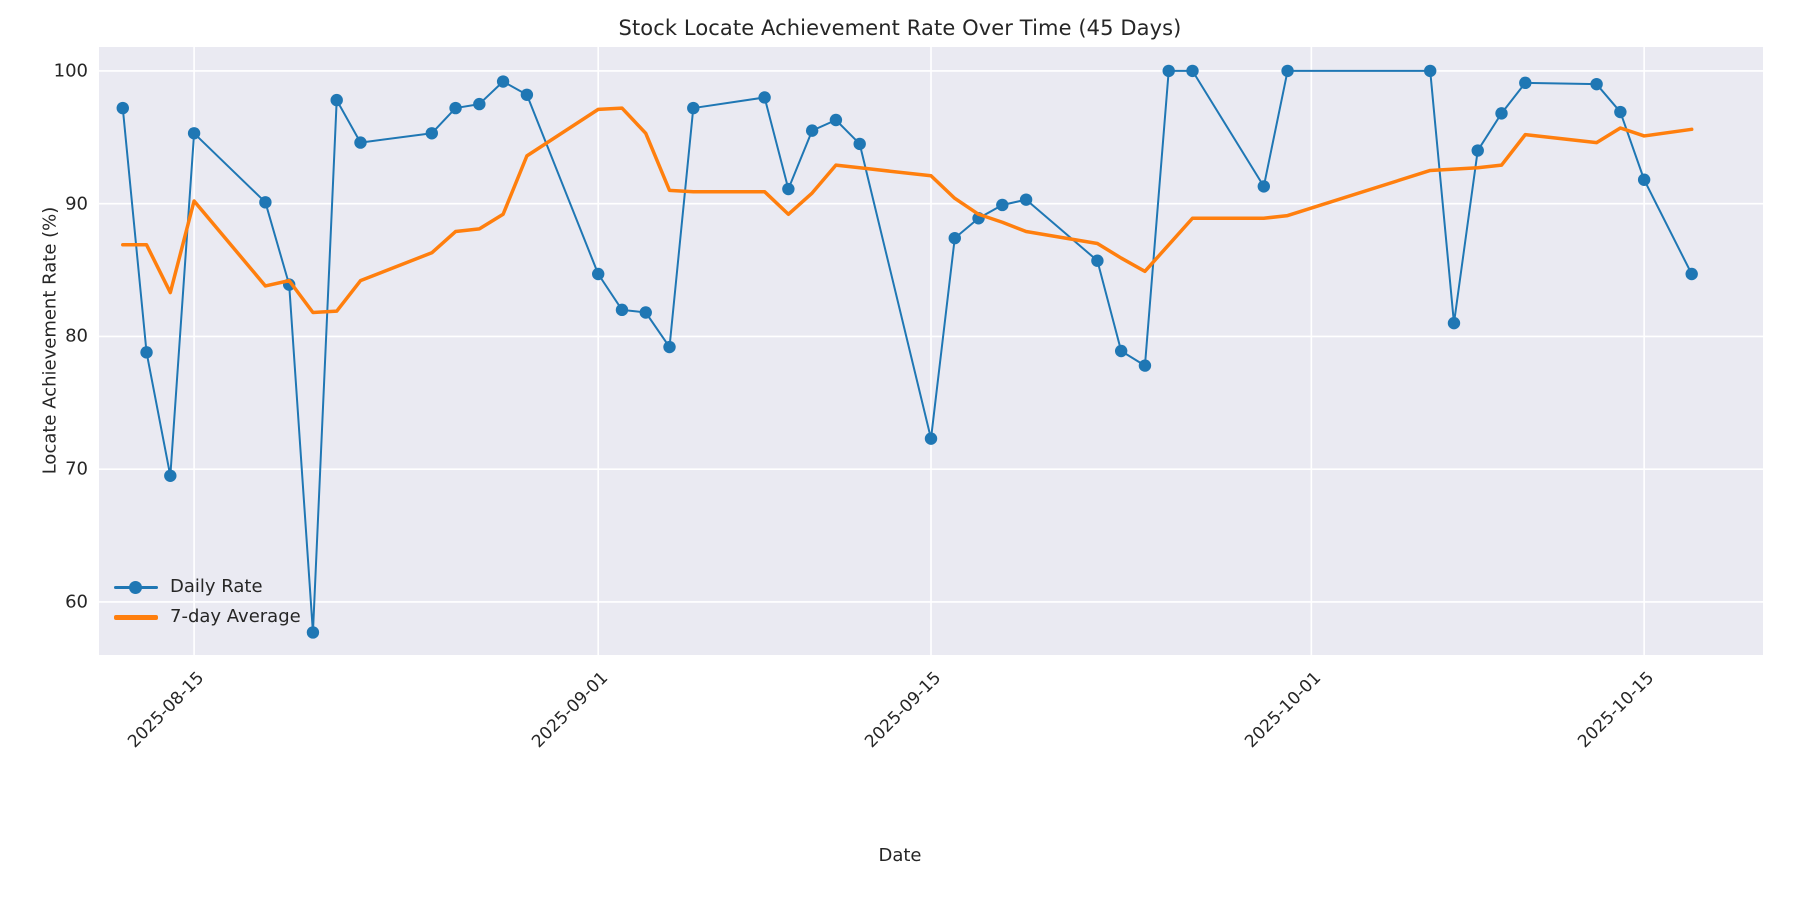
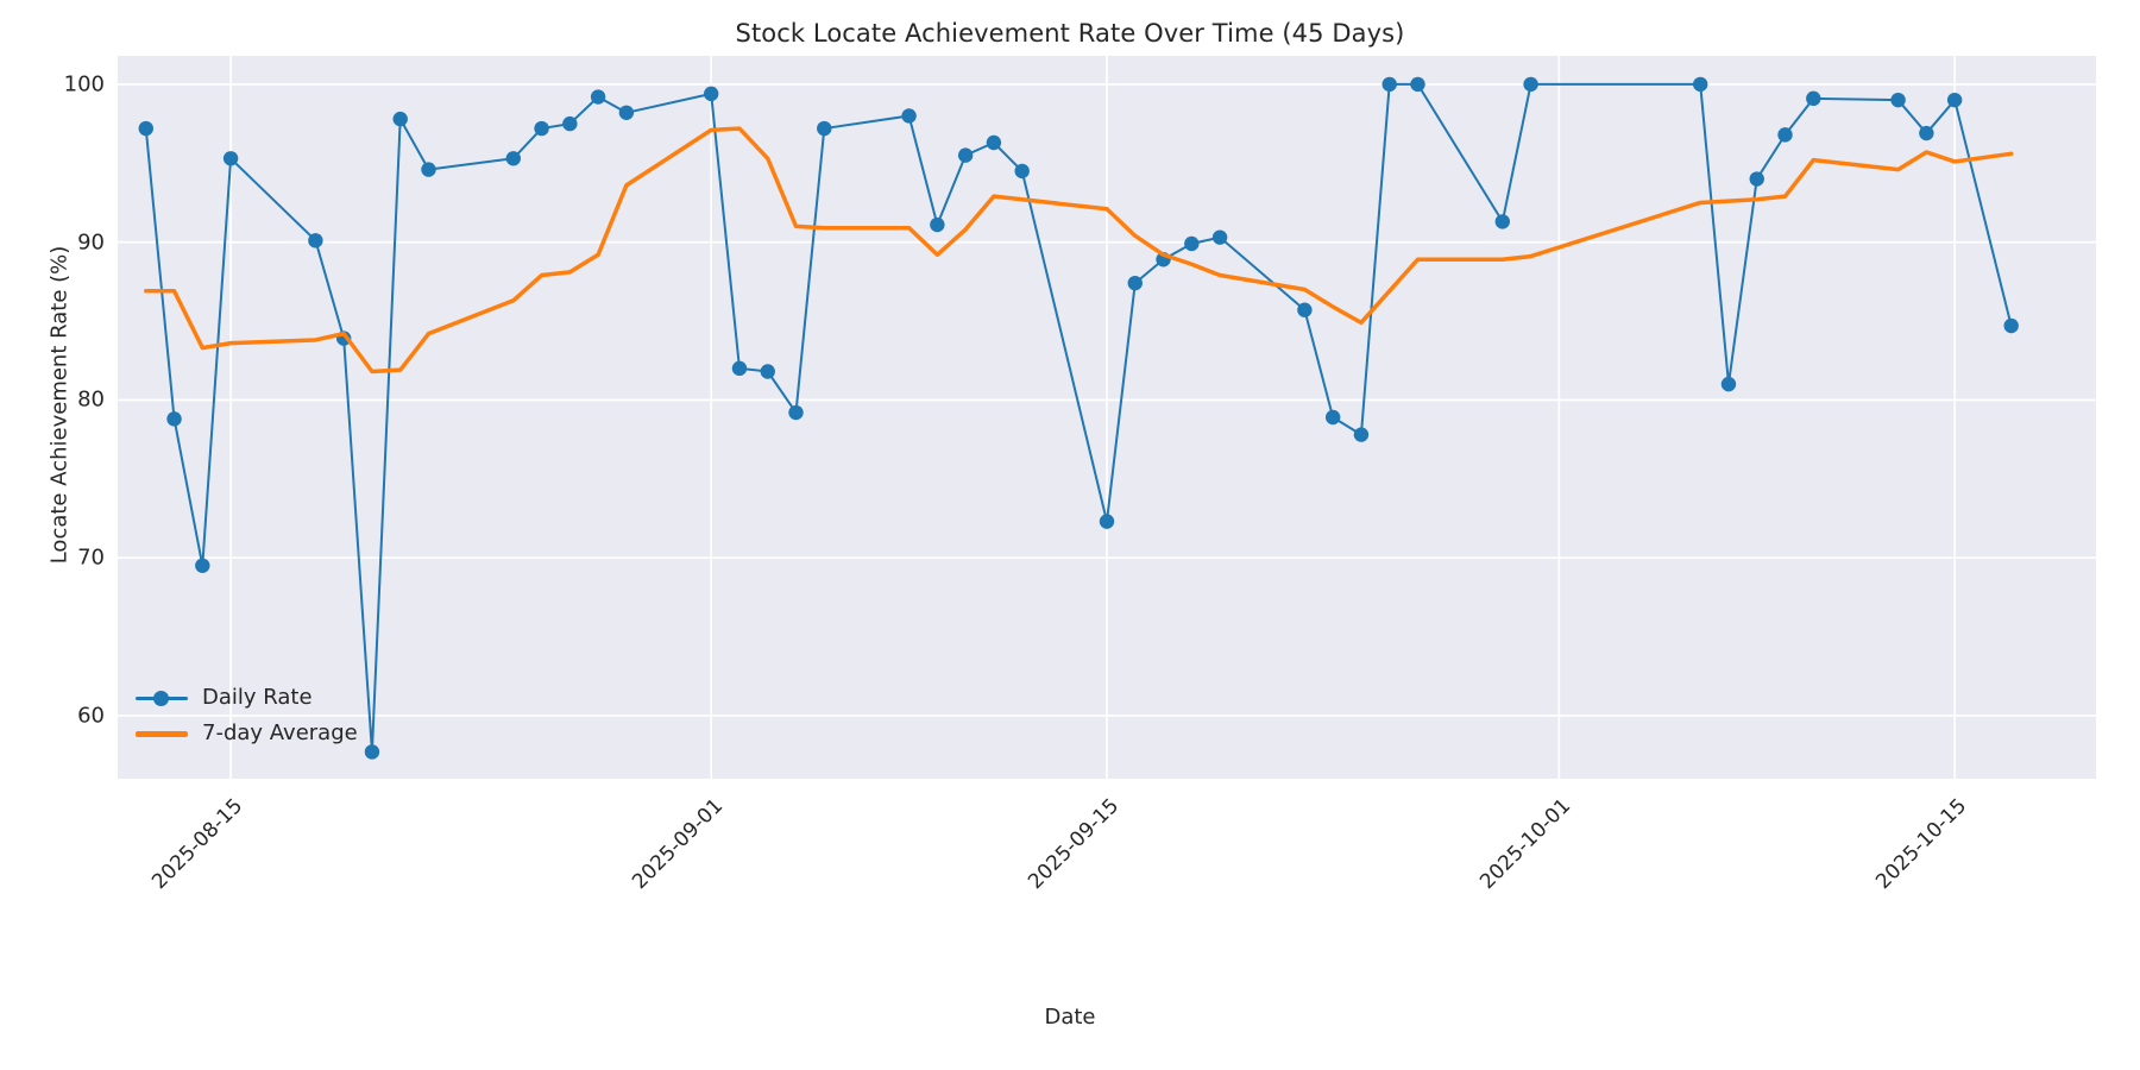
7-day Average/2025-08-15: 90.2 -> 83.6
Daily Rate/2025-09-01: 84.7 -> 99.4
Daily Rate/2025-10-15: 91.8 -> 99.0
